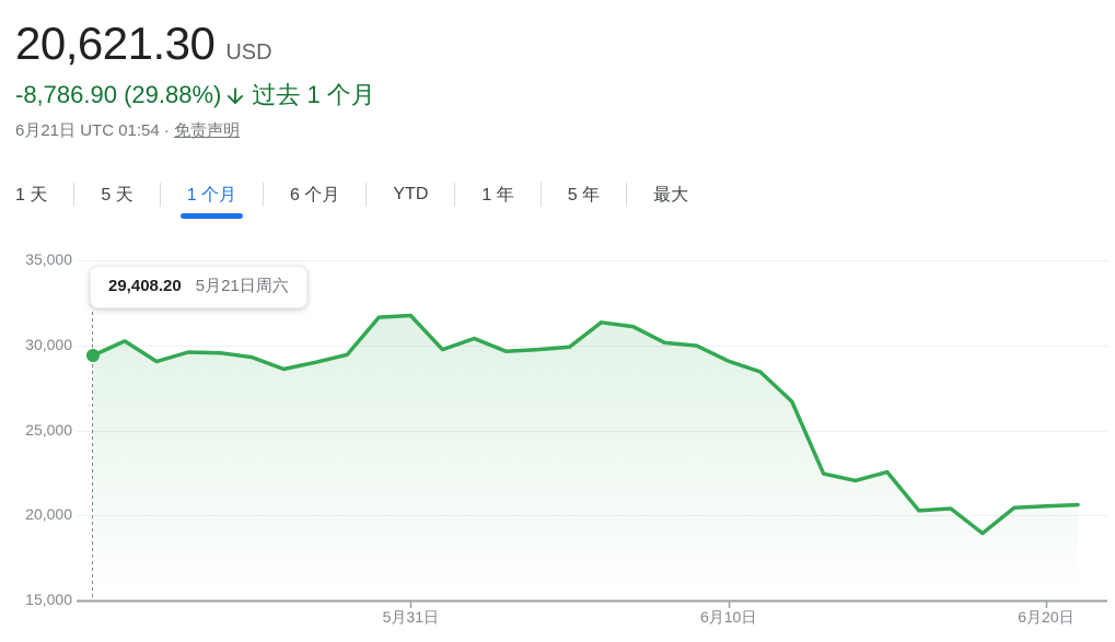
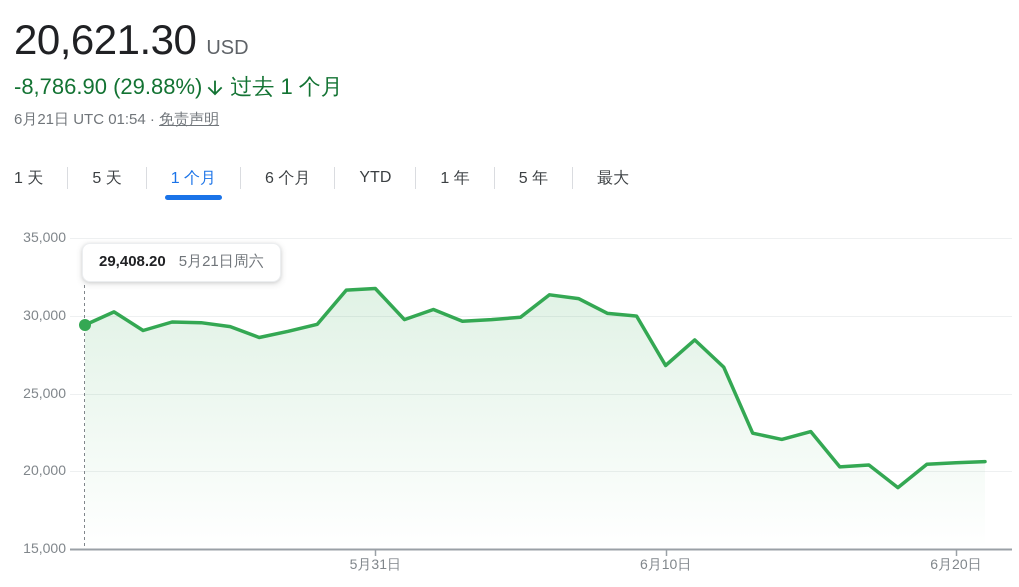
6月10日: 29100 -> 26800
